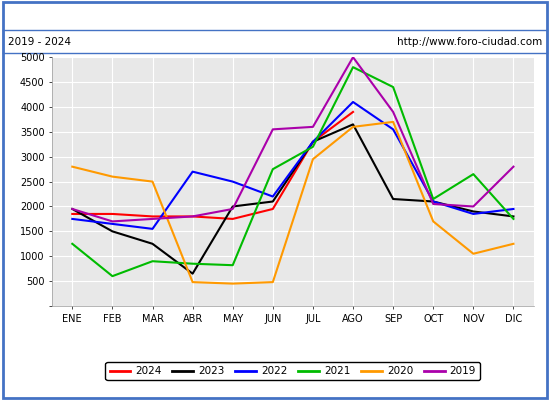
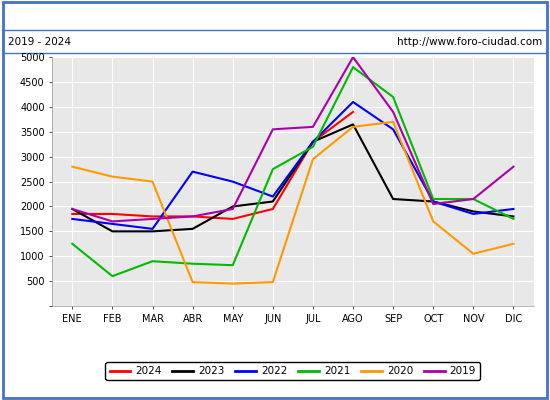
2023/MAR: 1250 -> 1500
2023/ABR: 650 -> 1550
2021/SEP: 4400 -> 4200
2021/NOV: 2650 -> 2150
2019/NOV: 2000 -> 2150
